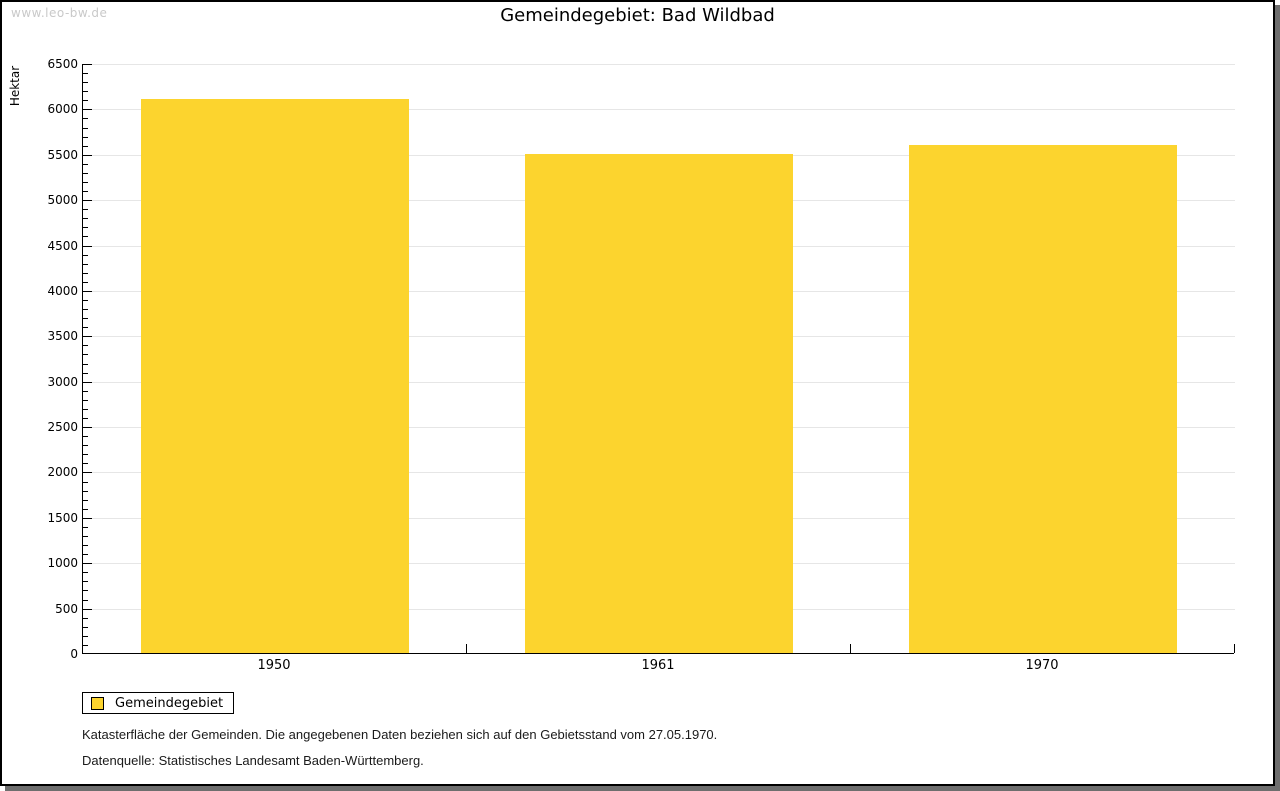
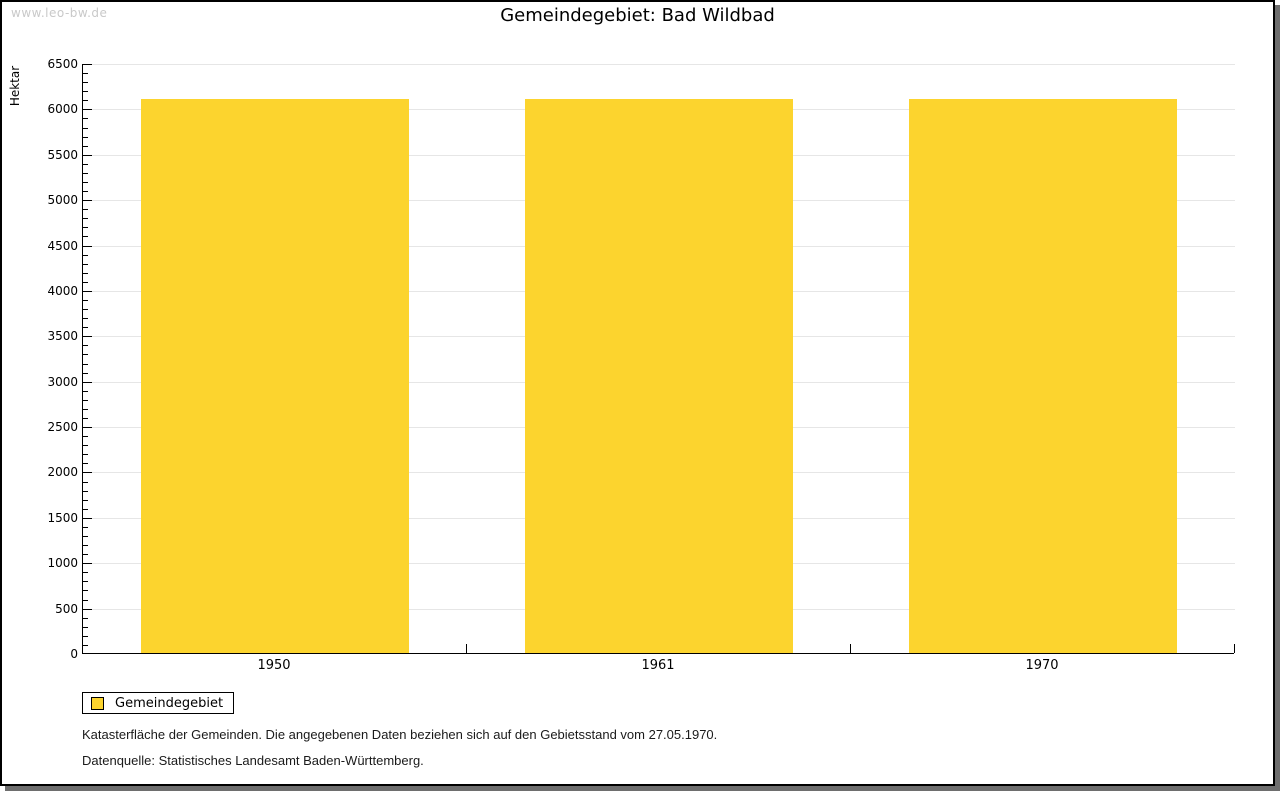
1961: 5500 -> 6100
1970: 5600 -> 6100
